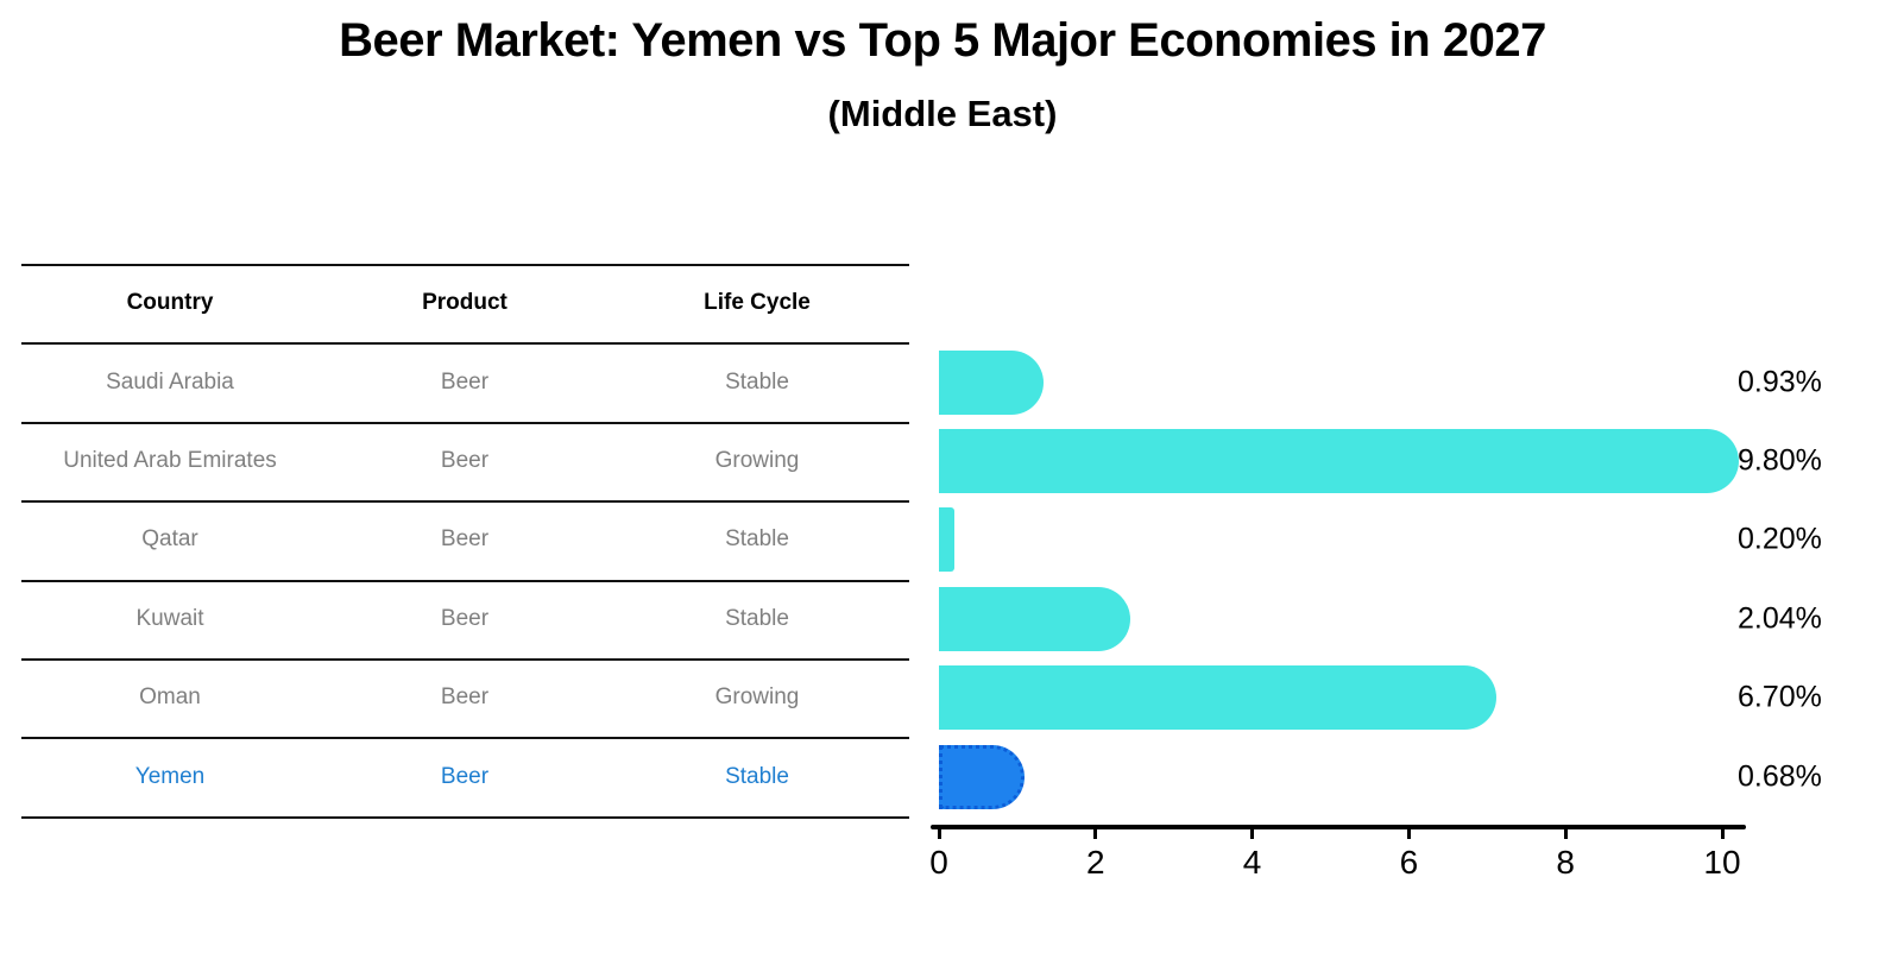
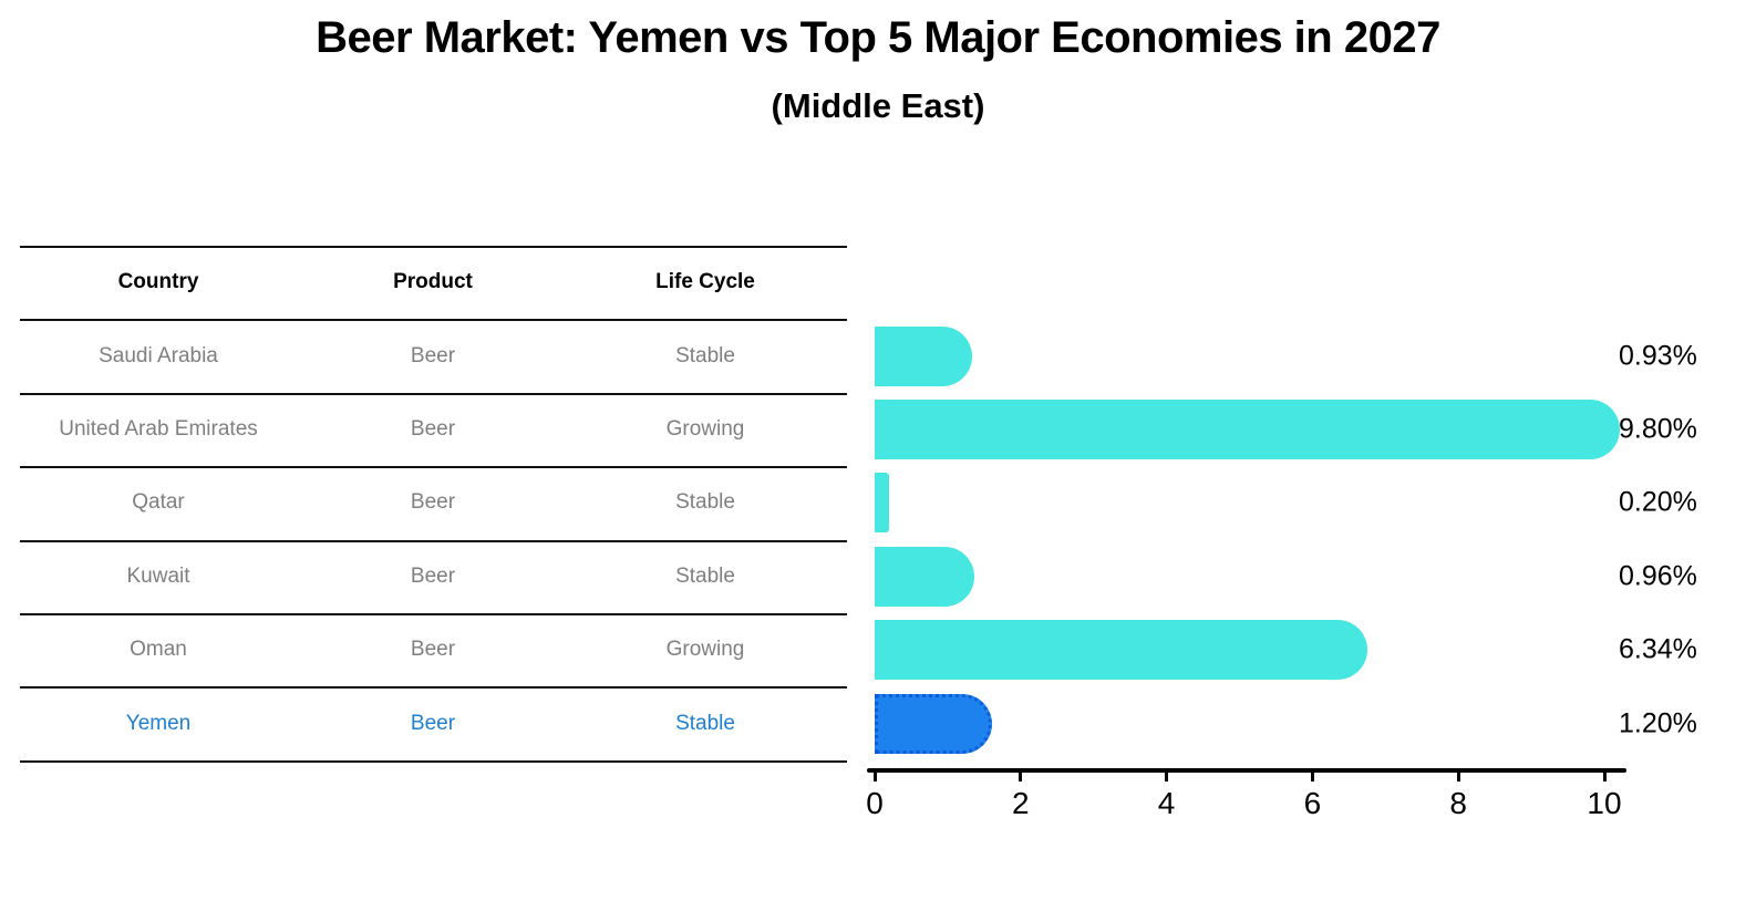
Kuwait: 2.04% -> 0.96%
Oman: 6.70% -> 6.34%
Yemen: 0.68% -> 1.20%
